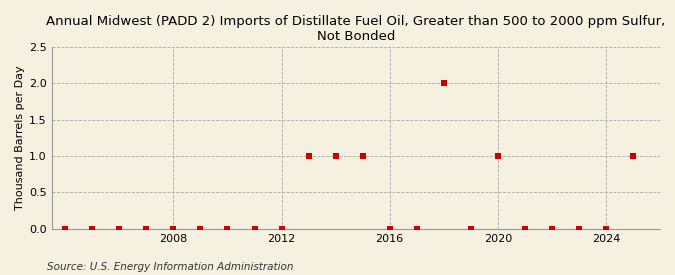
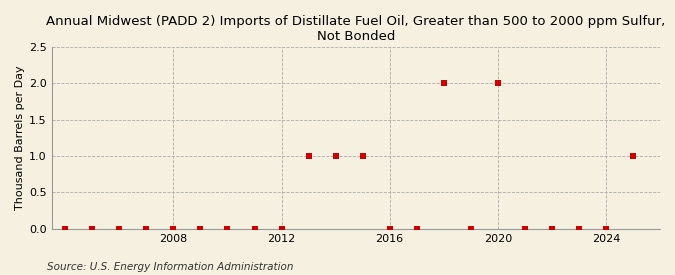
2020: 1 -> 2
